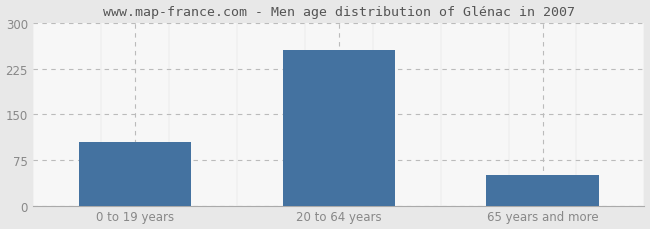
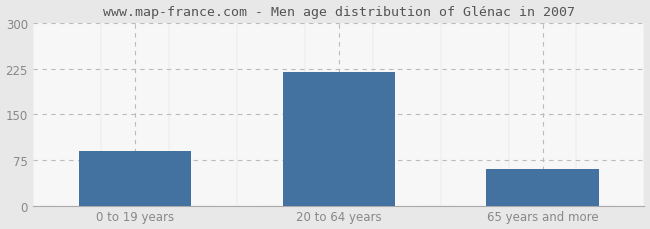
0 to 19 years: 105 -> 90
20 to 64 years: 255 -> 220
65 years and more: 50 -> 60
